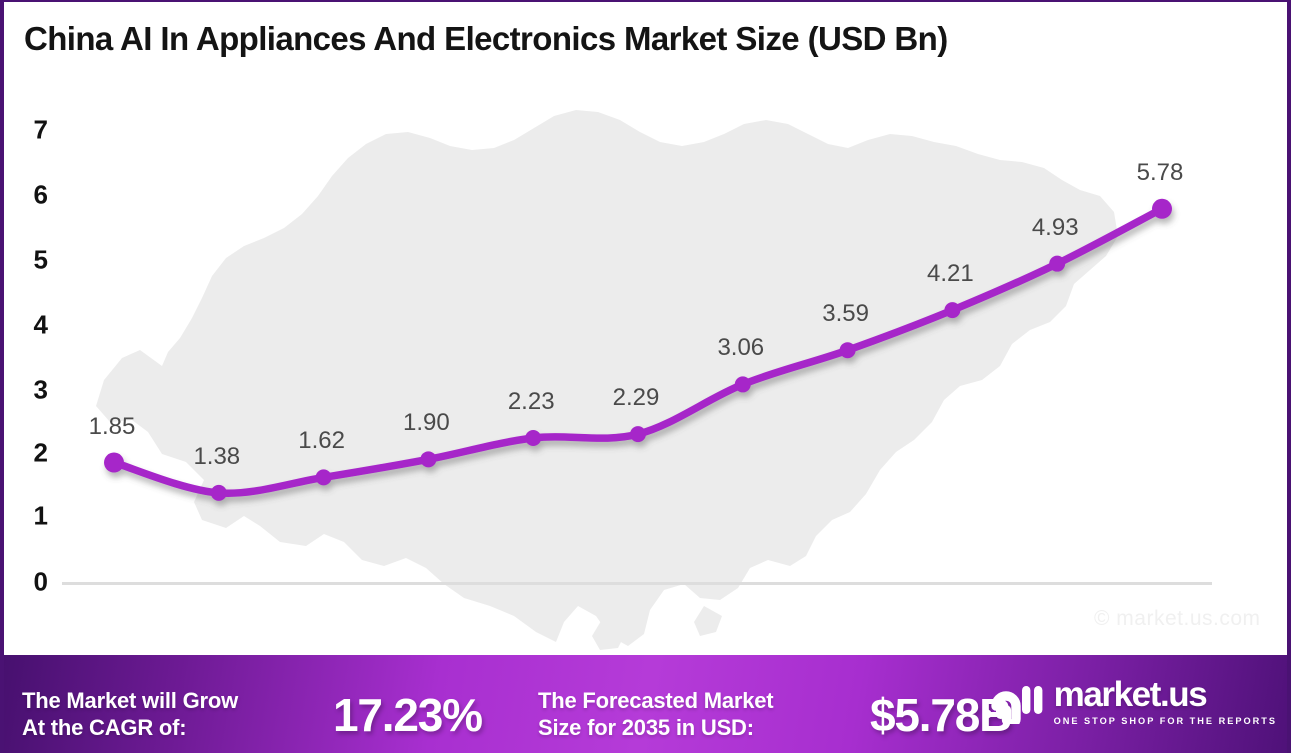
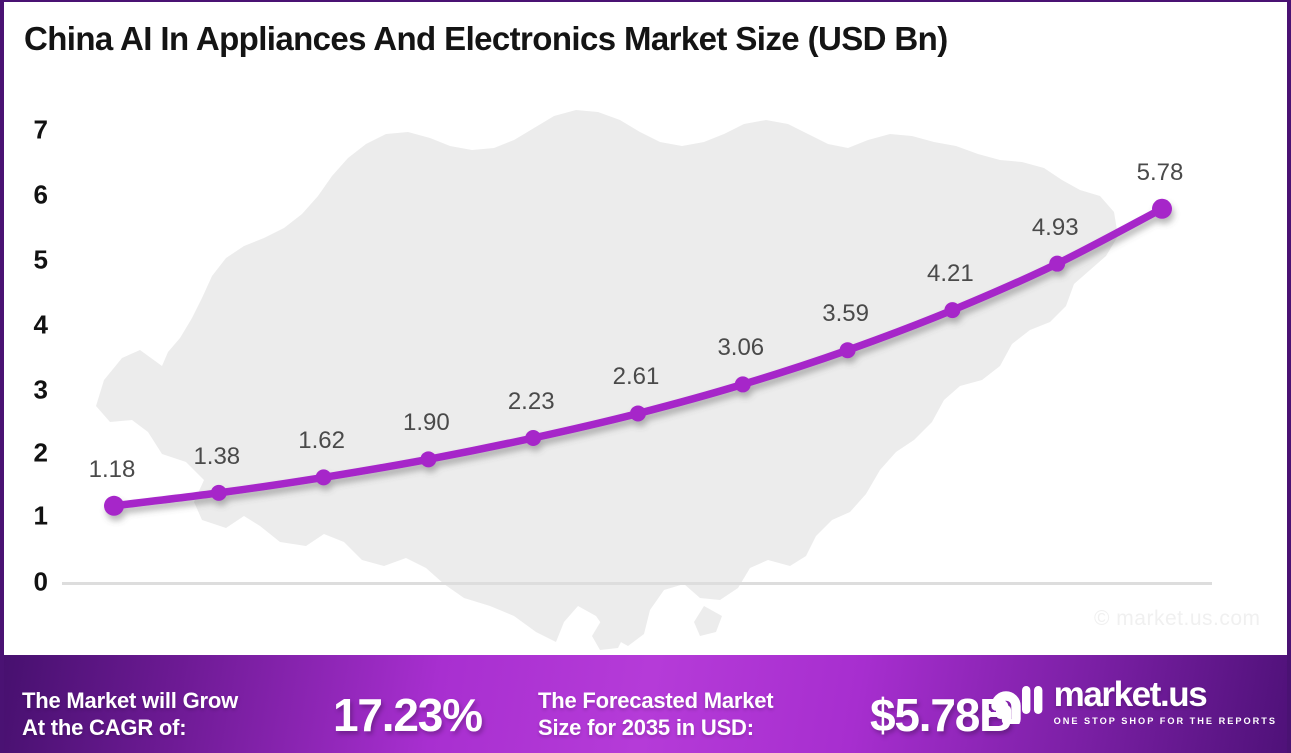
2025: 1.85 -> 1.18
2030: 2.29 -> 2.61
